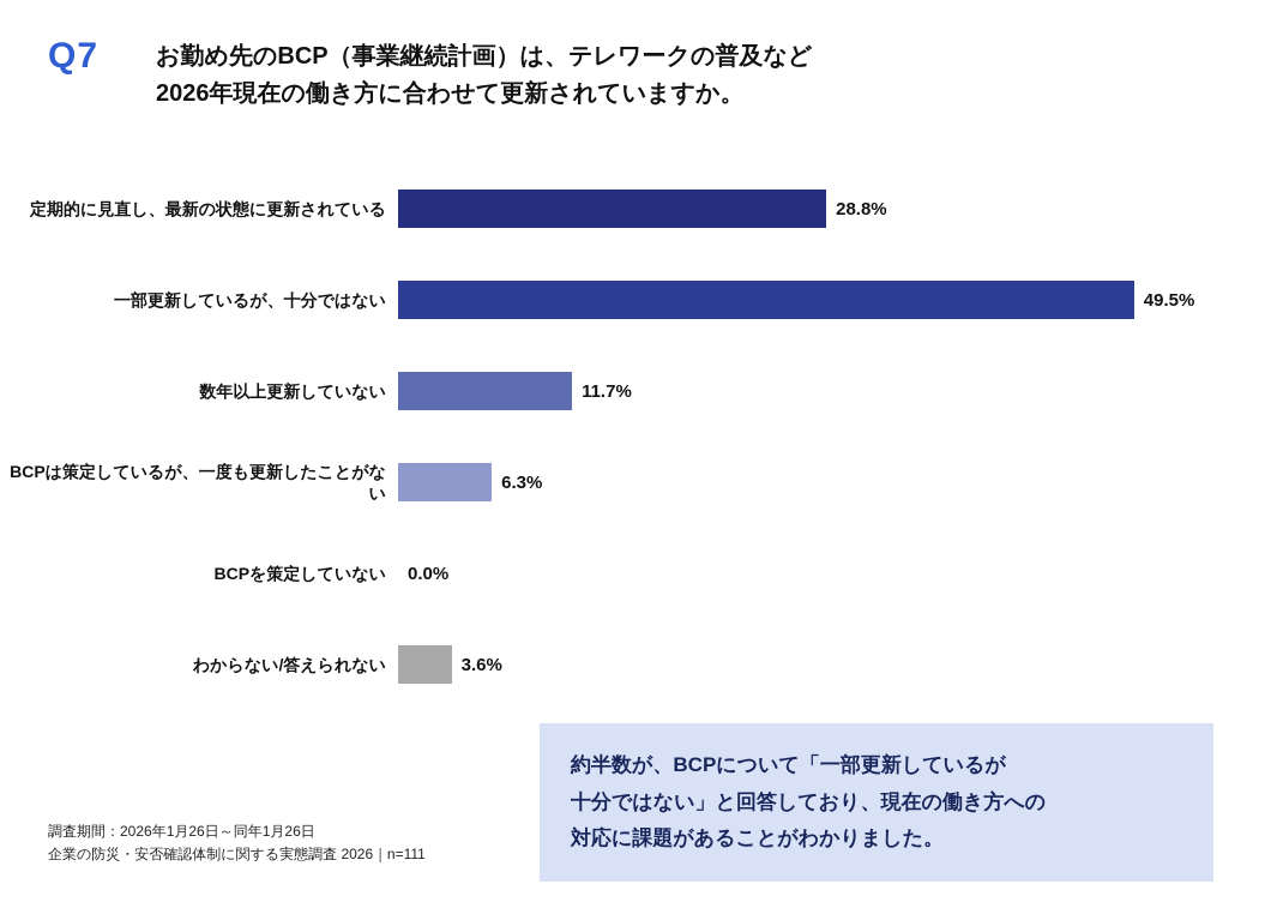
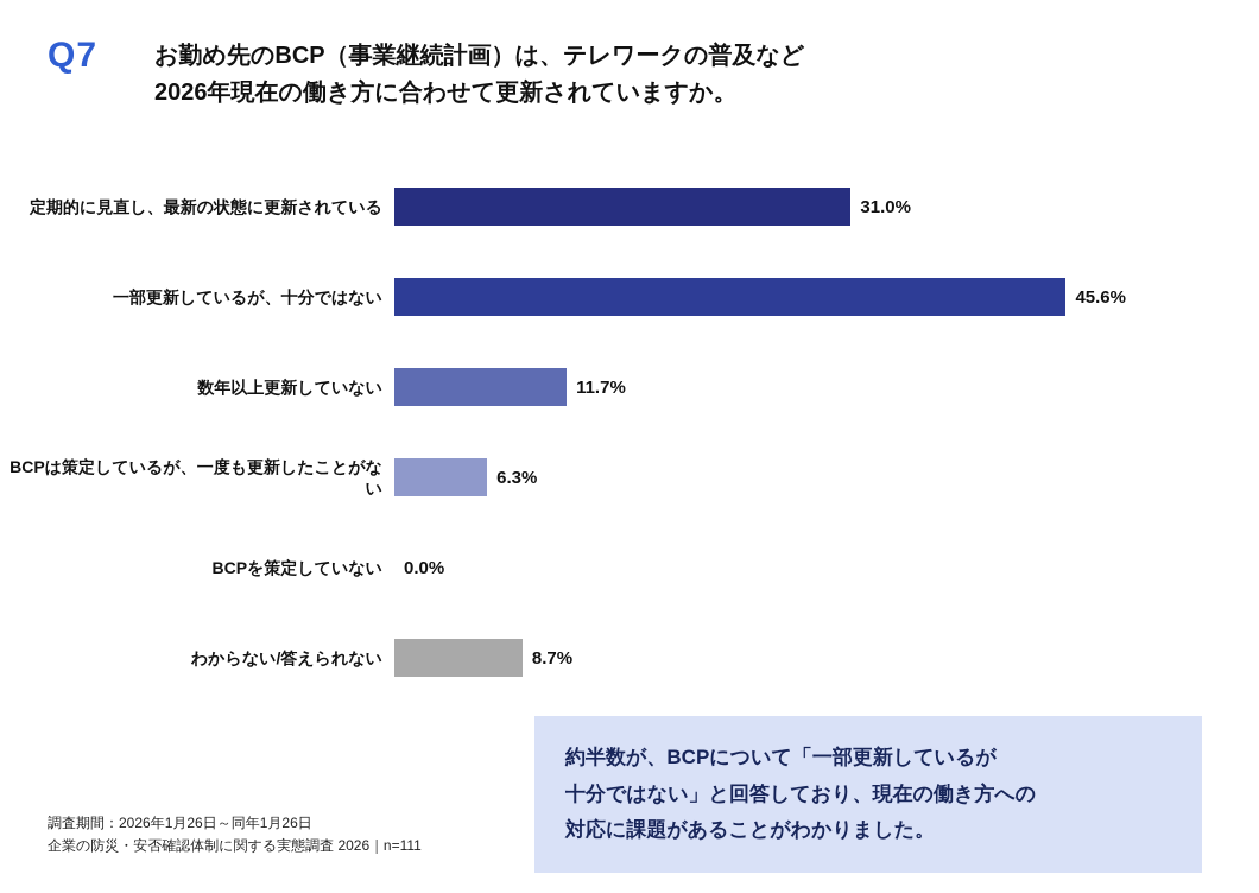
定期的に見直し、最新の状態に更新されている: 28.8% -> 31.0%
一部更新しているが、十分ではない: 49.5% -> 45.6%
わからない/答えられない: 3.6% -> 8.7%
